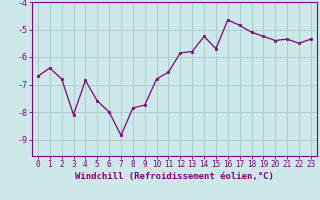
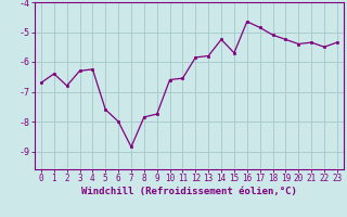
3: -8.10 -> -6.30
4: -6.85 -> -6.25
10: -6.80 -> -6.60
